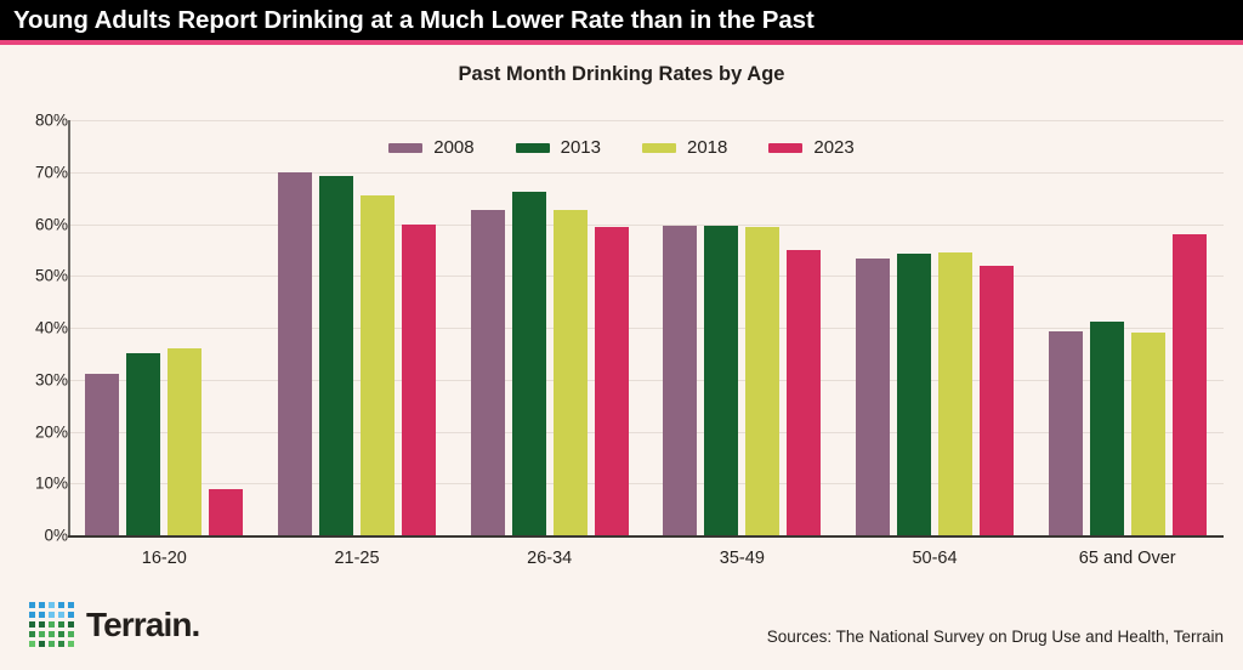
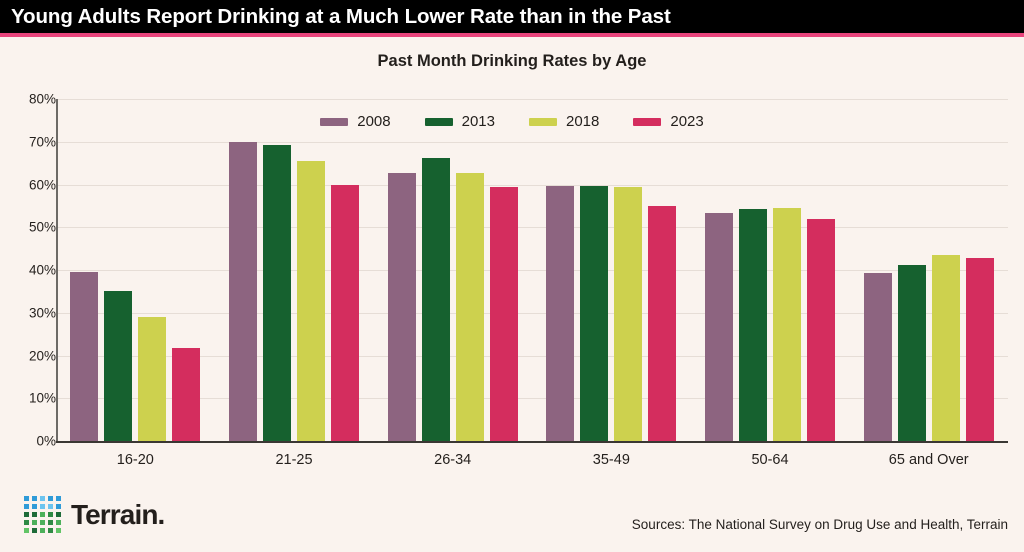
2008/16-20: 31% -> 40%
2018/16-20: 36% -> 29%
2023/16-20: 9% -> 22%
2018/65 and Over: 39% -> 44%
2023/65 and Over: 58% -> 43%
